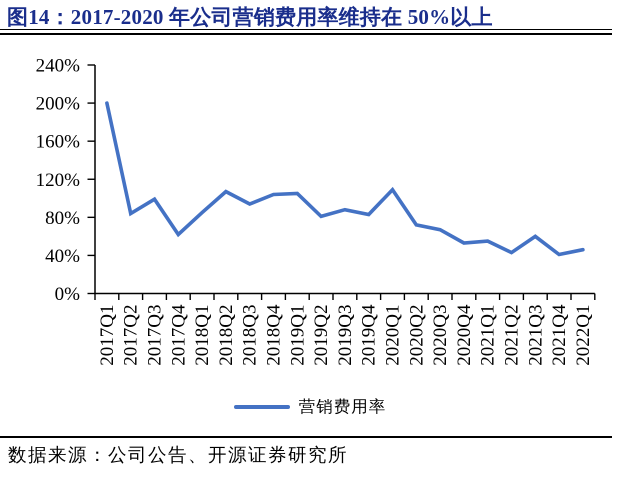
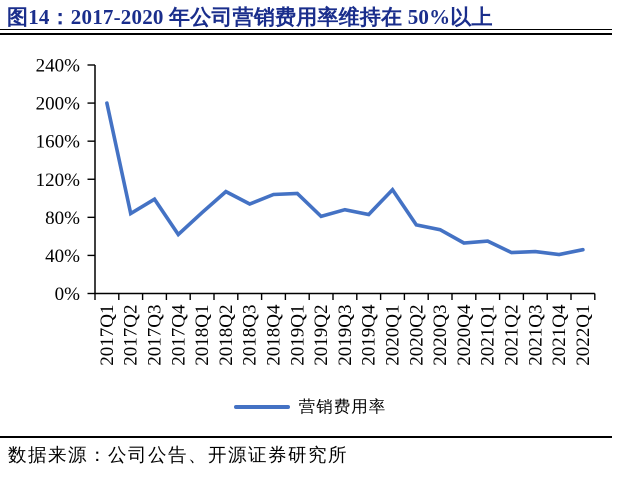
2021Q3: 60% -> 40%
